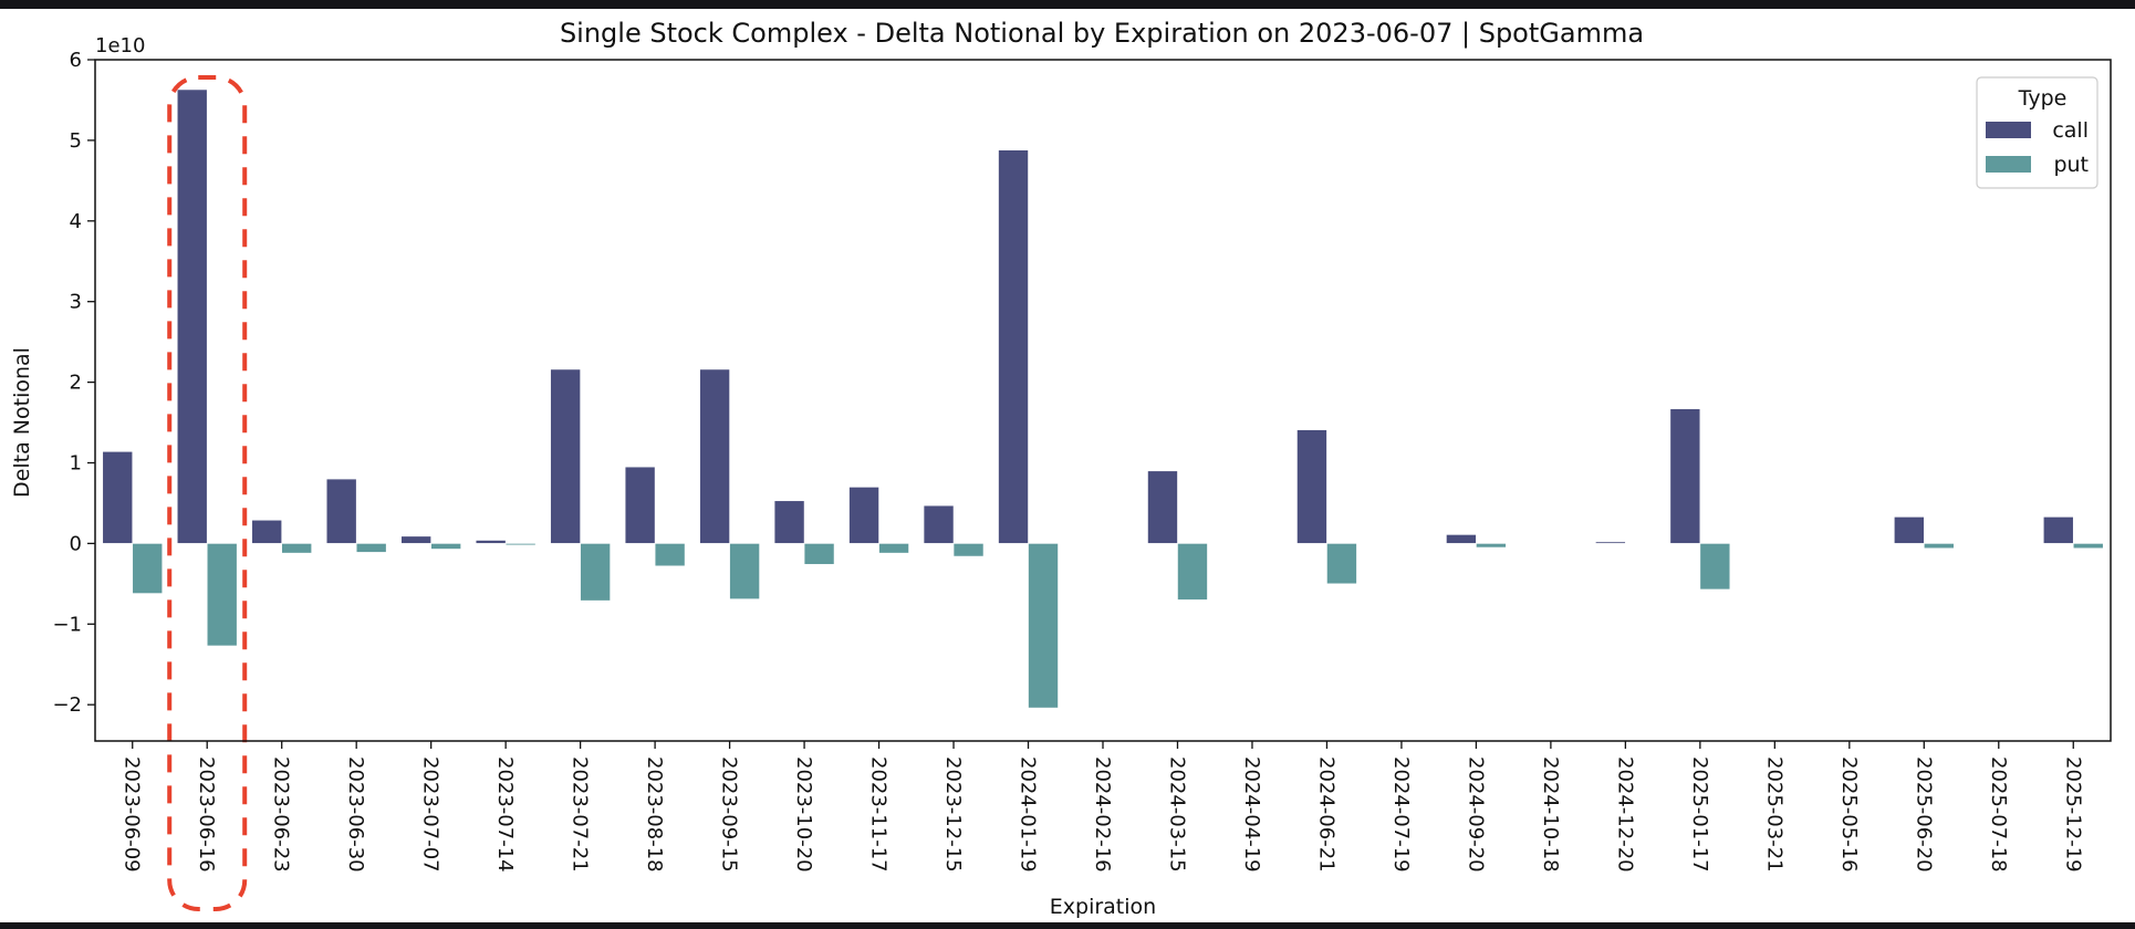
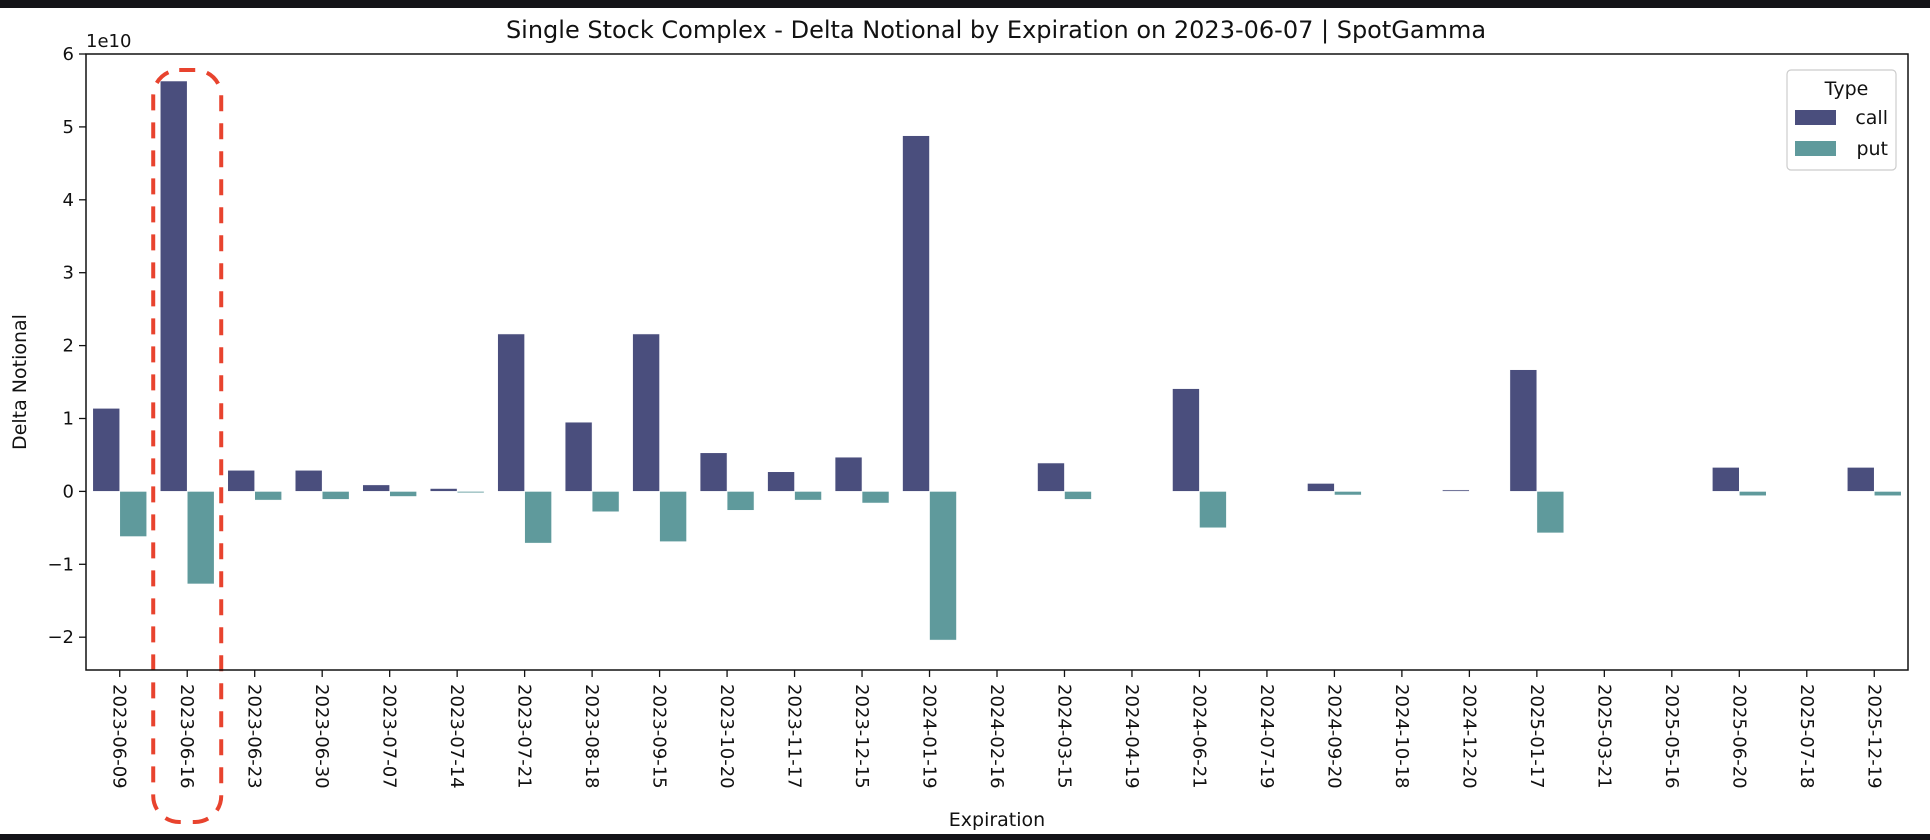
call/2023-06-30: 0.8 -> 0.3
call/2023-11-17: 0.7 -> 0.3
call/2024-03-15: 0.9 -> 0.4
put/2024-03-15: -0.7 -> -0.1
